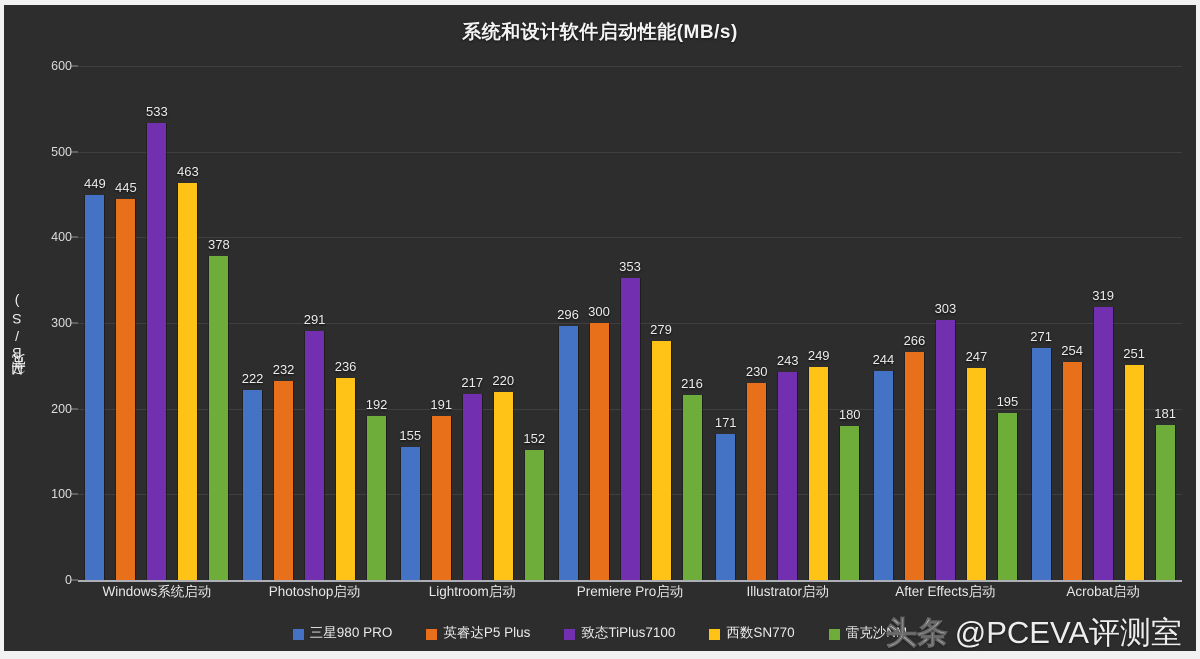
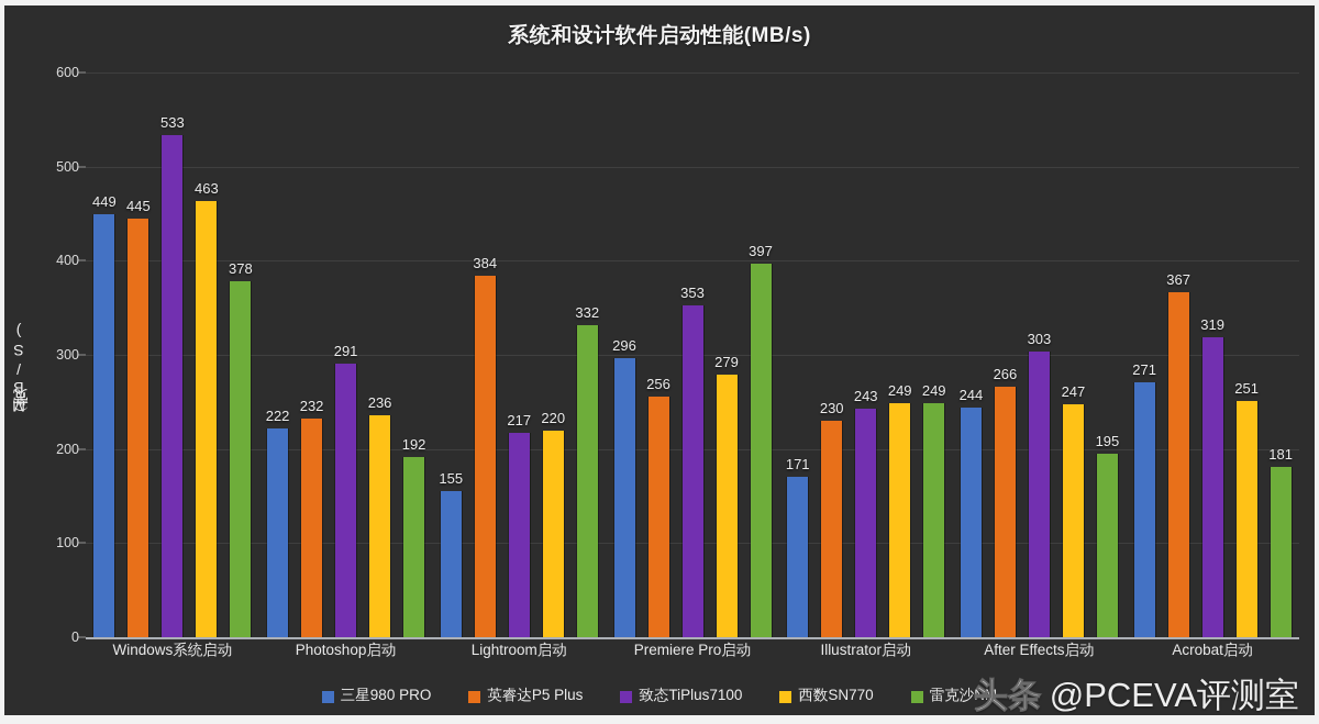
英睿达P5 Plus/Lightroom启动: 191 -> 384
雷克沙NM/Lightroom启动: 152 -> 332
英睿达P5 Plus/Premiere Pro启动: 300 -> 256
雷克沙NM/Premiere Pro启动: 216 -> 397
雷克沙NM/Illustrator启动: 180 -> 249
英睿达P5 Plus/Acrobat启动: 254 -> 367
